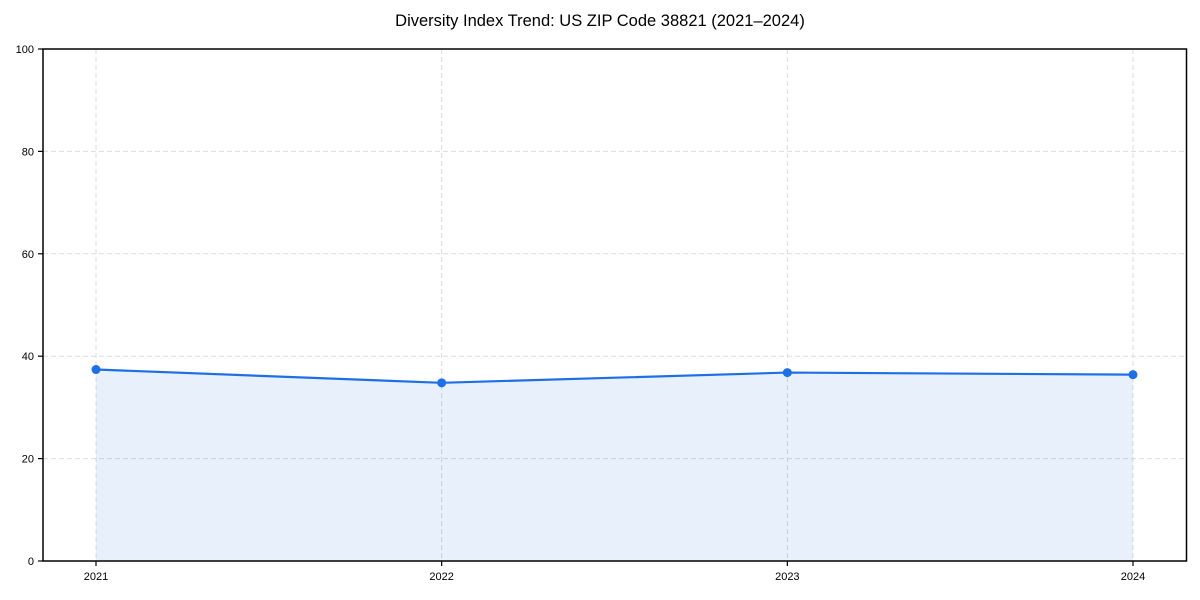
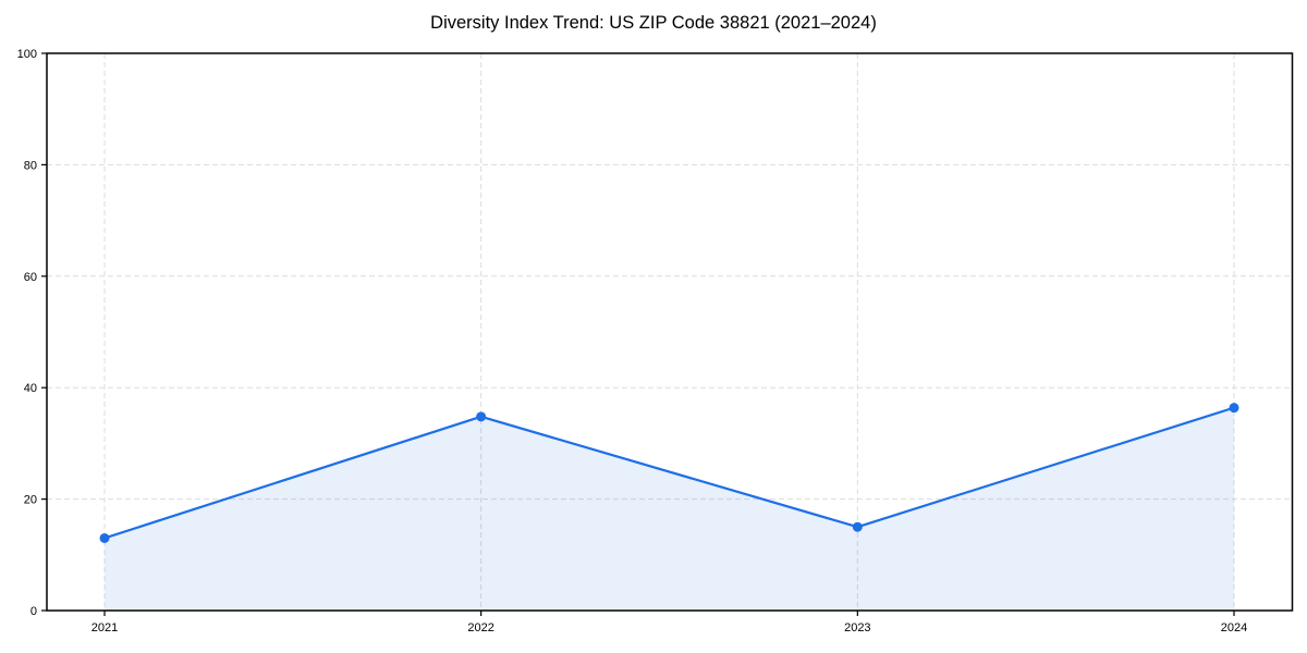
2021: 37 -> 13
2023: 37 -> 15
